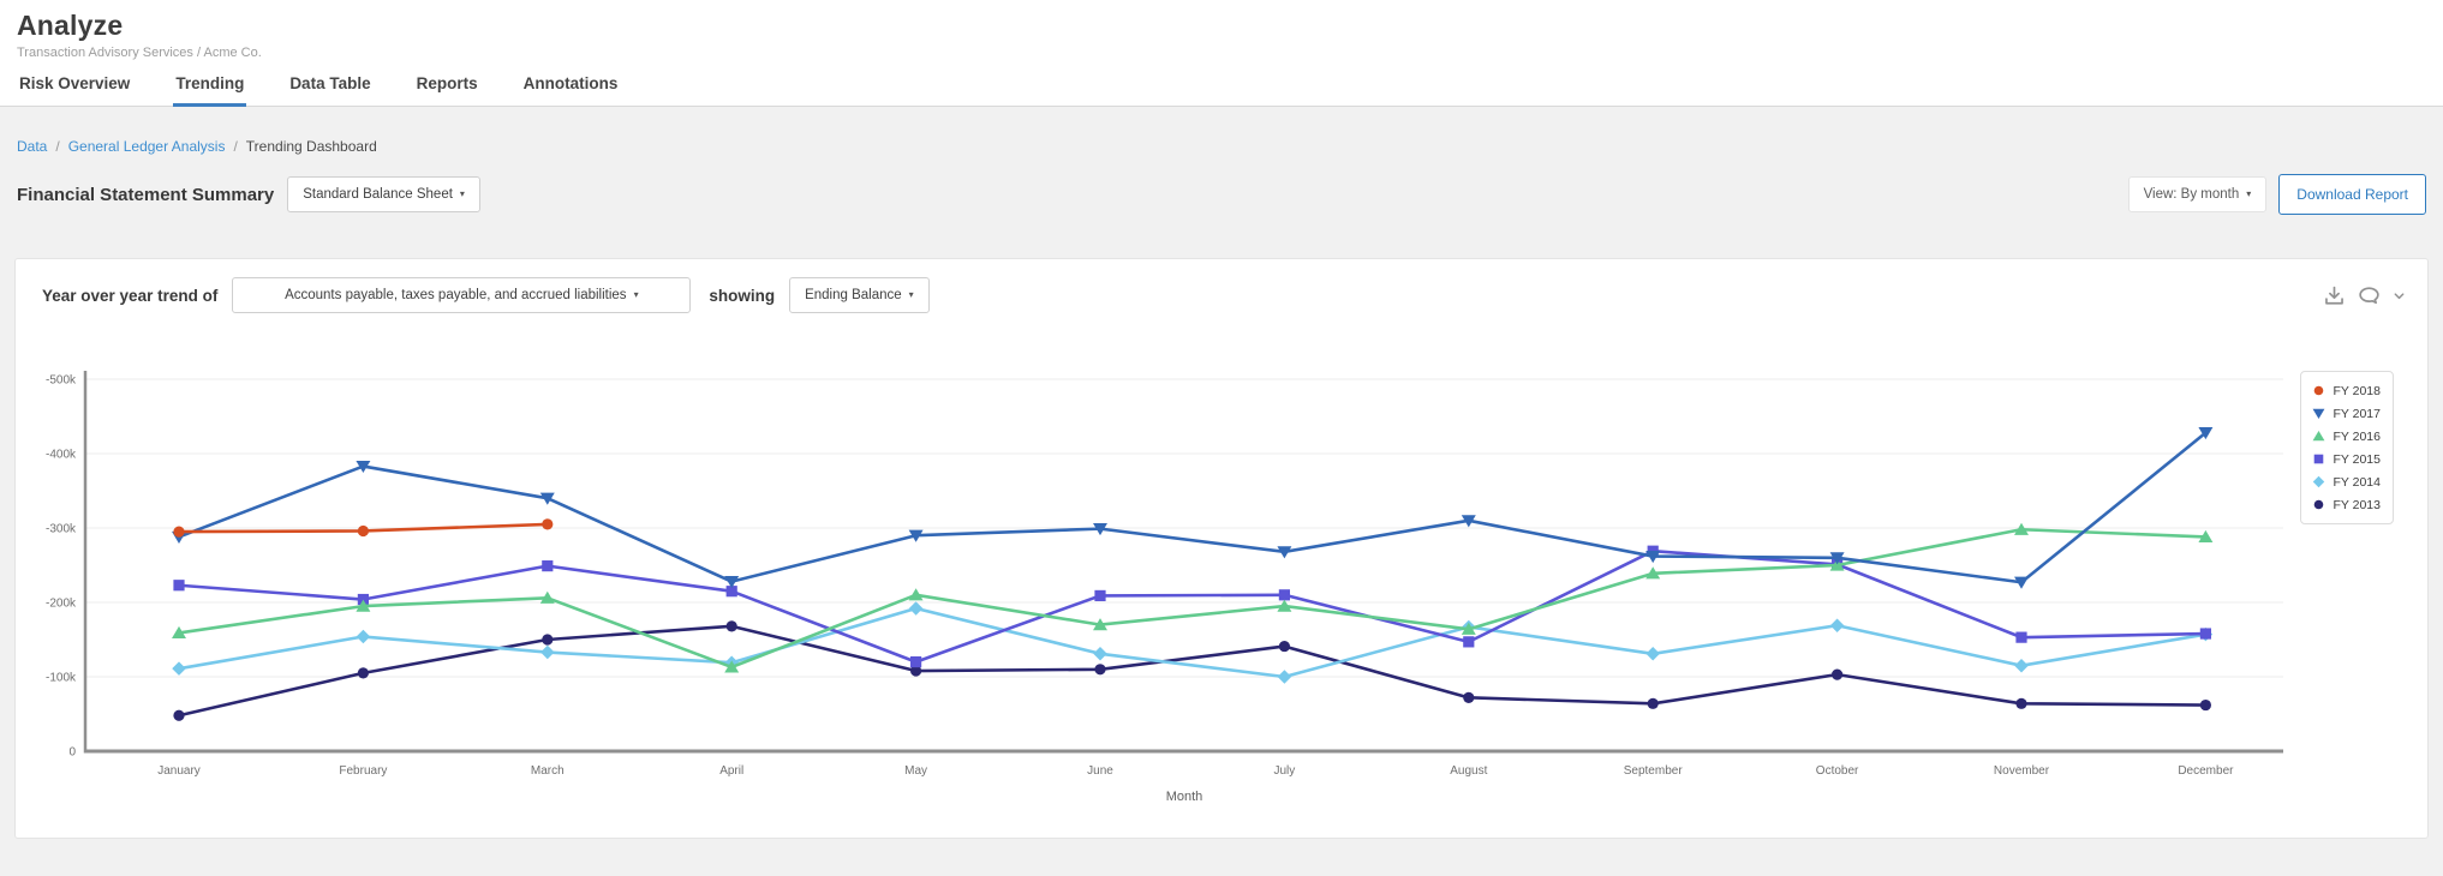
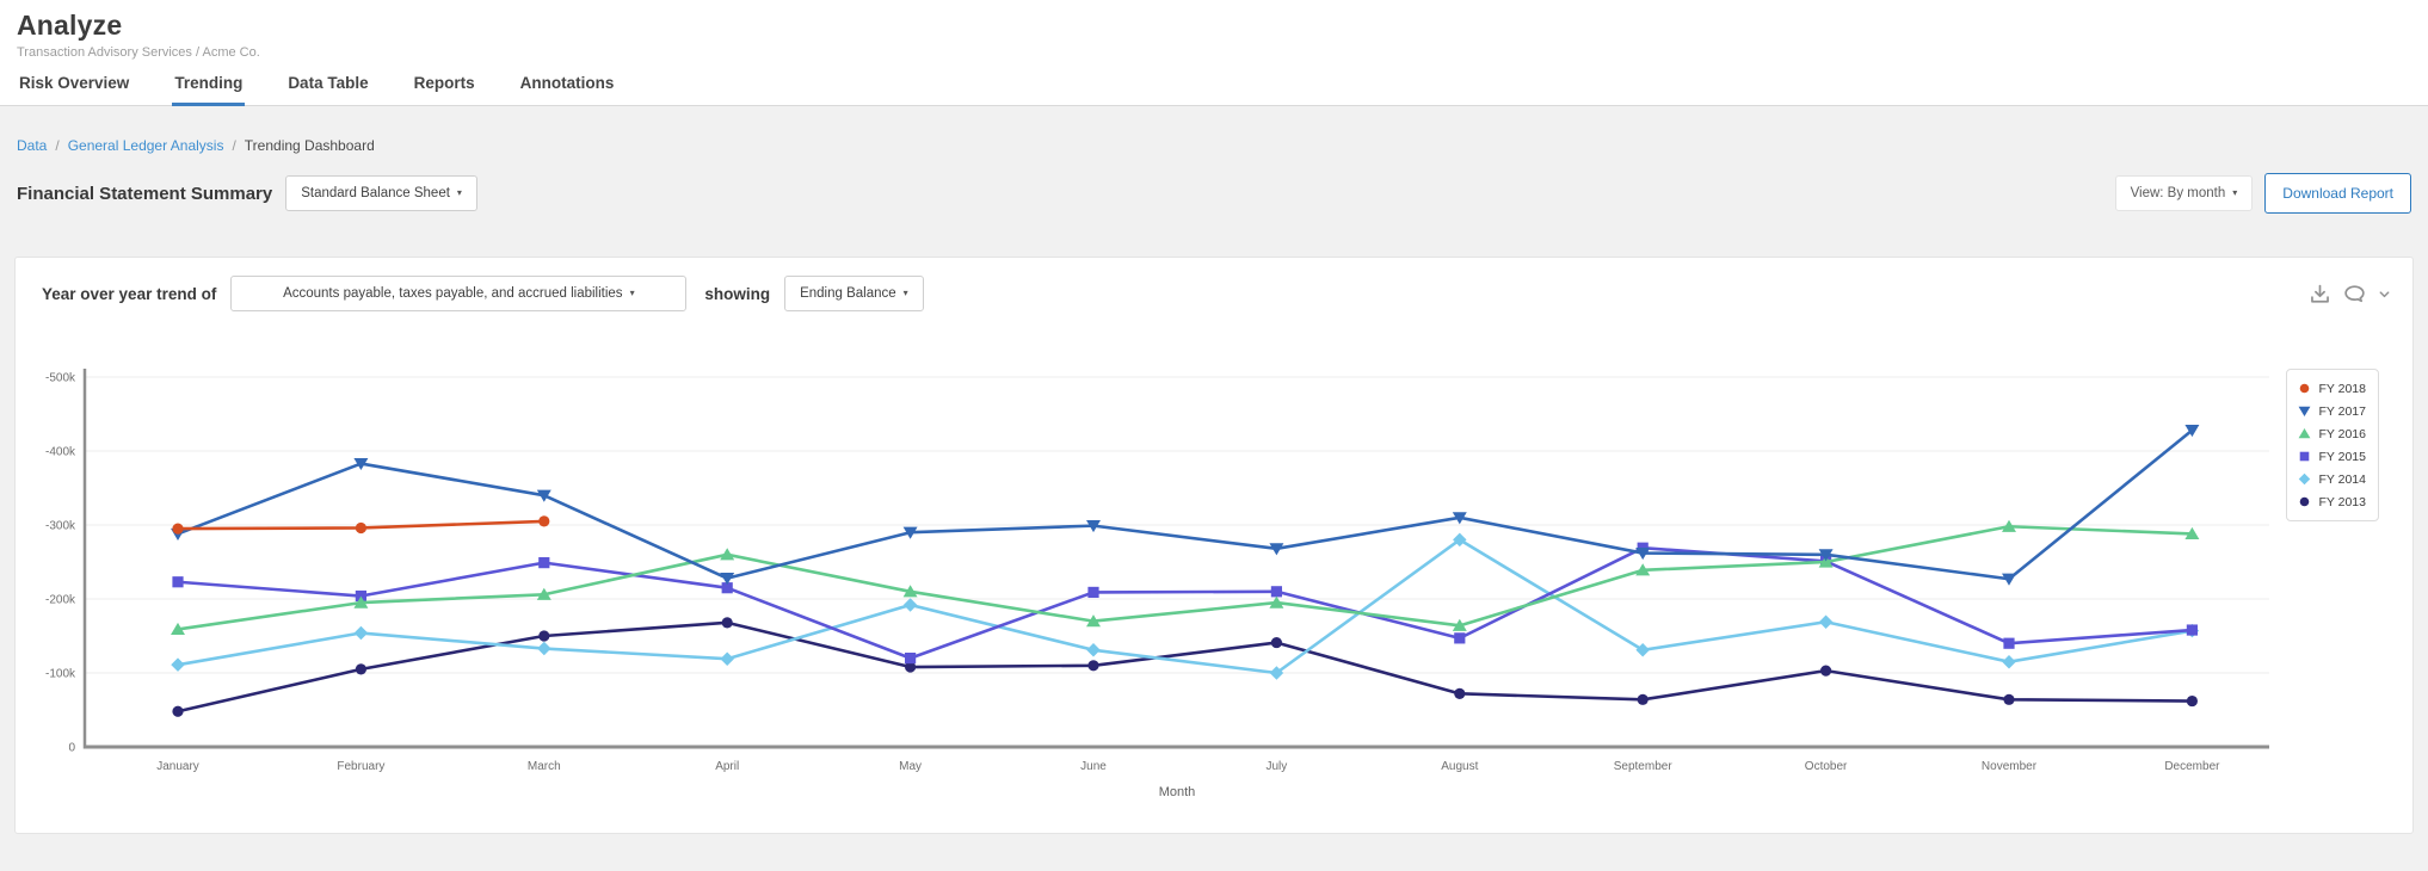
FY 2016/April: -110 -> -260
FY 2014/August: -170 -> -280
FY 2015/November: -150 -> -140
